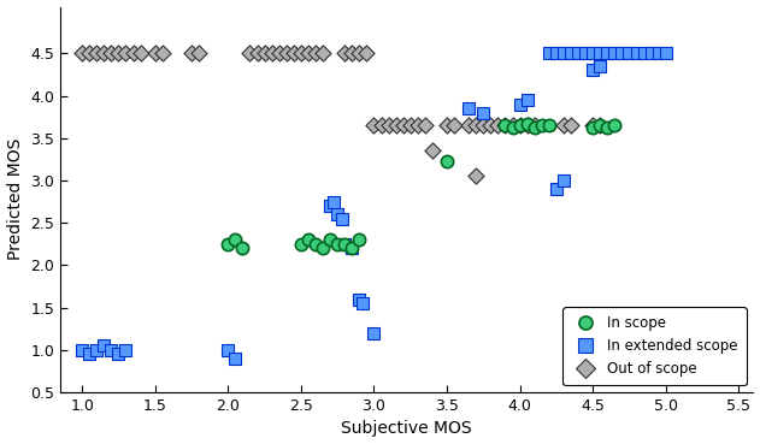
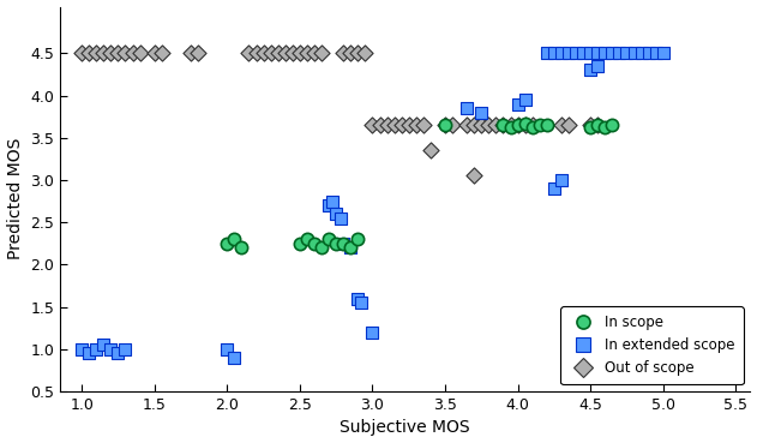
In scope/3.5: 3.22 -> 3.65
